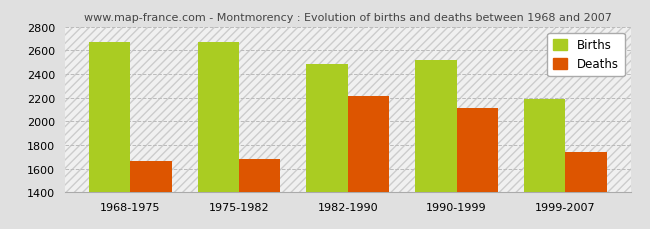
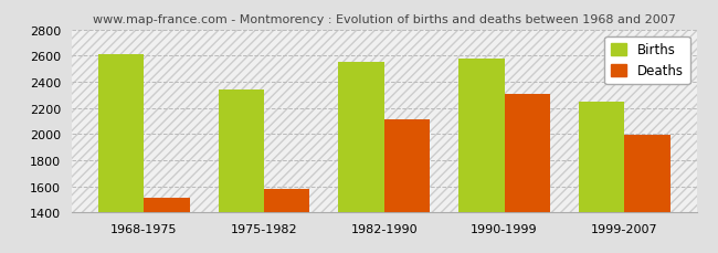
Births/1968-1975: 2670 -> 2610
Deaths/1968-1975: 1660 -> 1510
Births/1975-1982: 2670 -> 2340
Deaths/1975-1982: 1680 -> 1580
Births/1982-1990: 2480 -> 2550
Deaths/1982-1990: 2210 -> 2110
Births/1990-1999: 2520 -> 2580
Deaths/1990-1999: 2110 -> 2310
Births/1999-2007: 2190 -> 2250
Deaths/1999-2007: 1740 -> 2000
